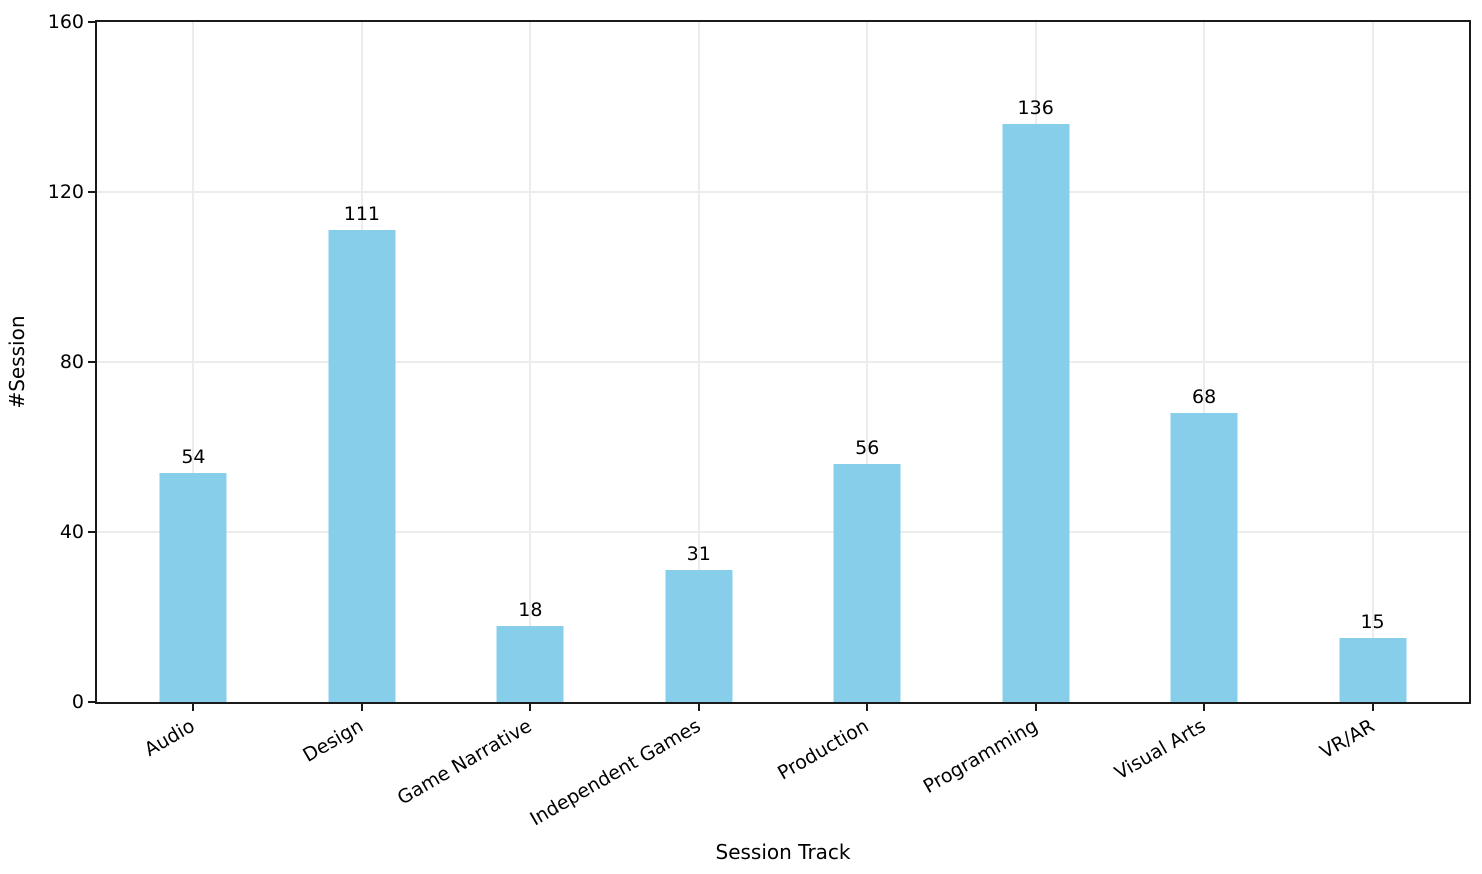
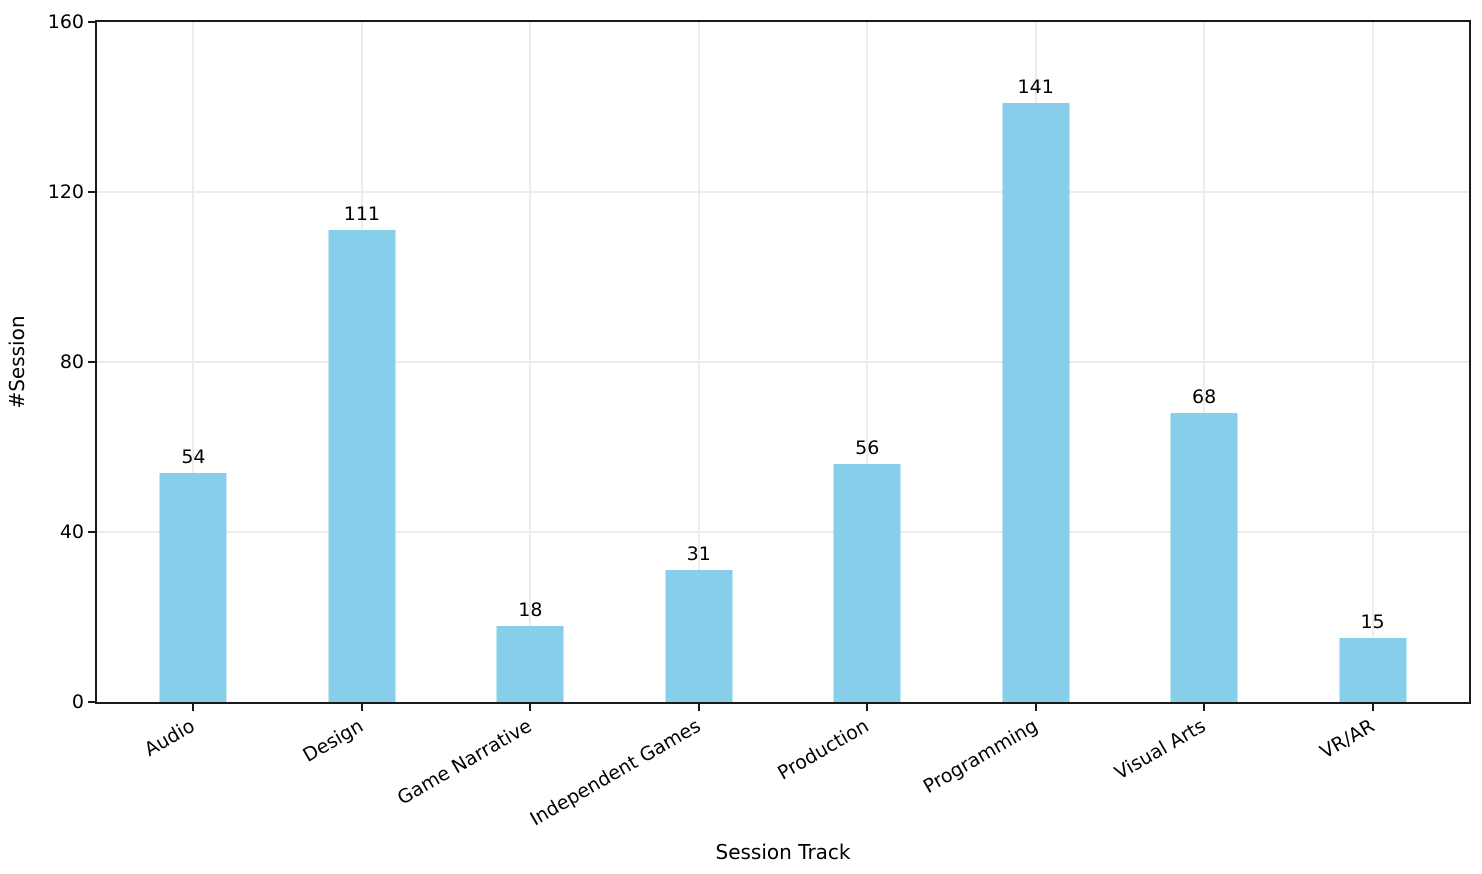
Programming: 136 -> 141
